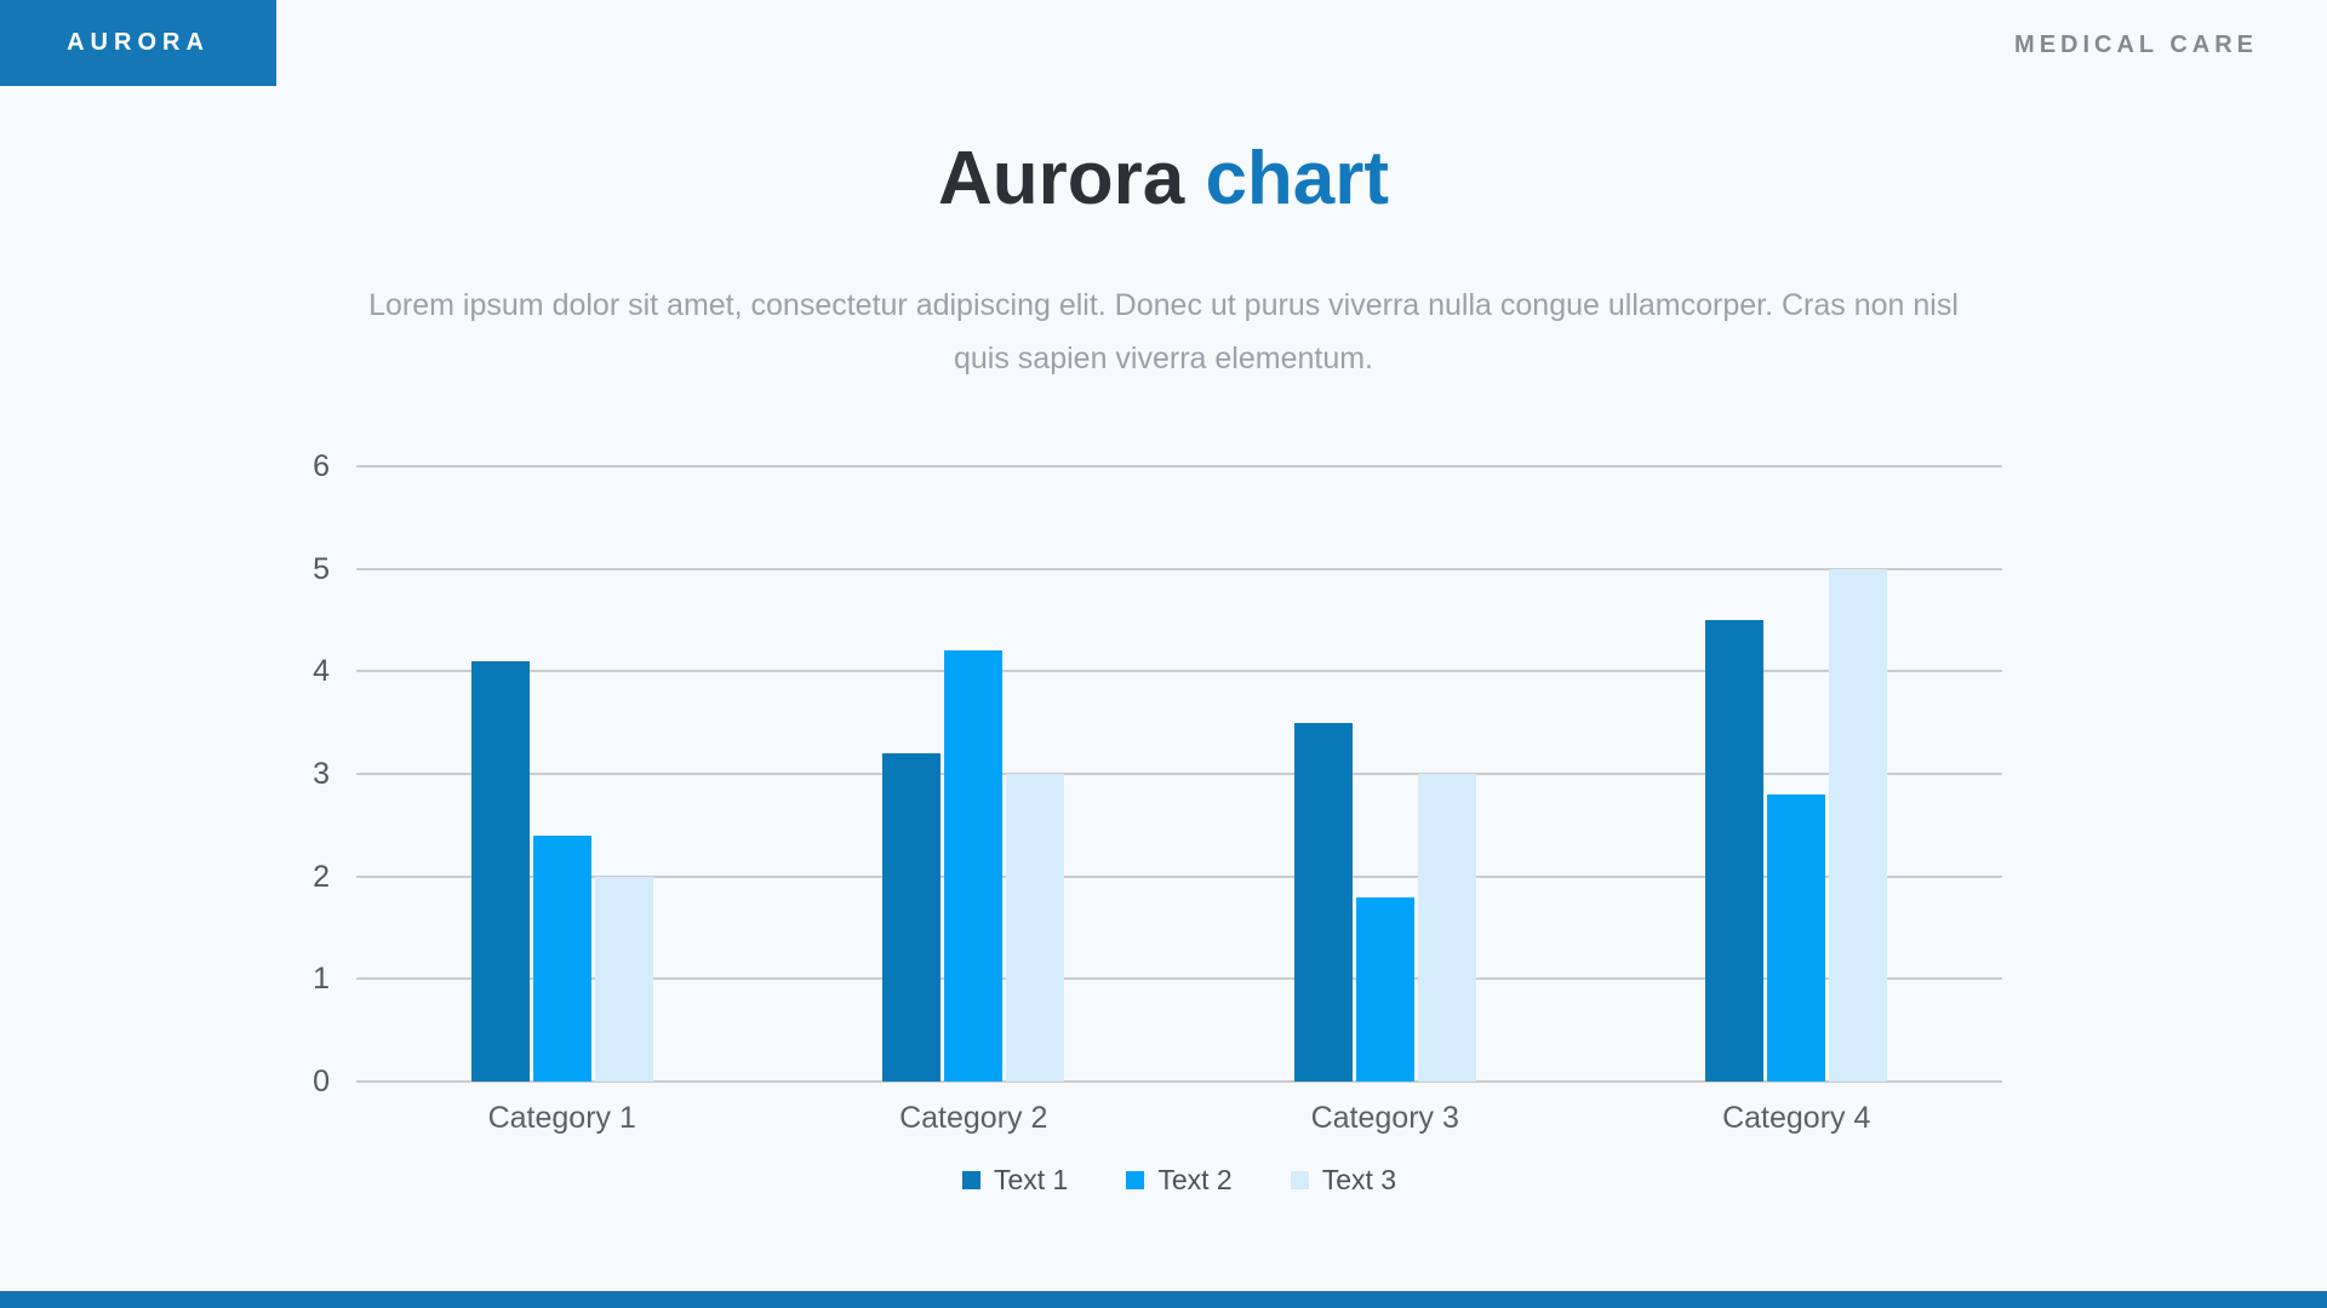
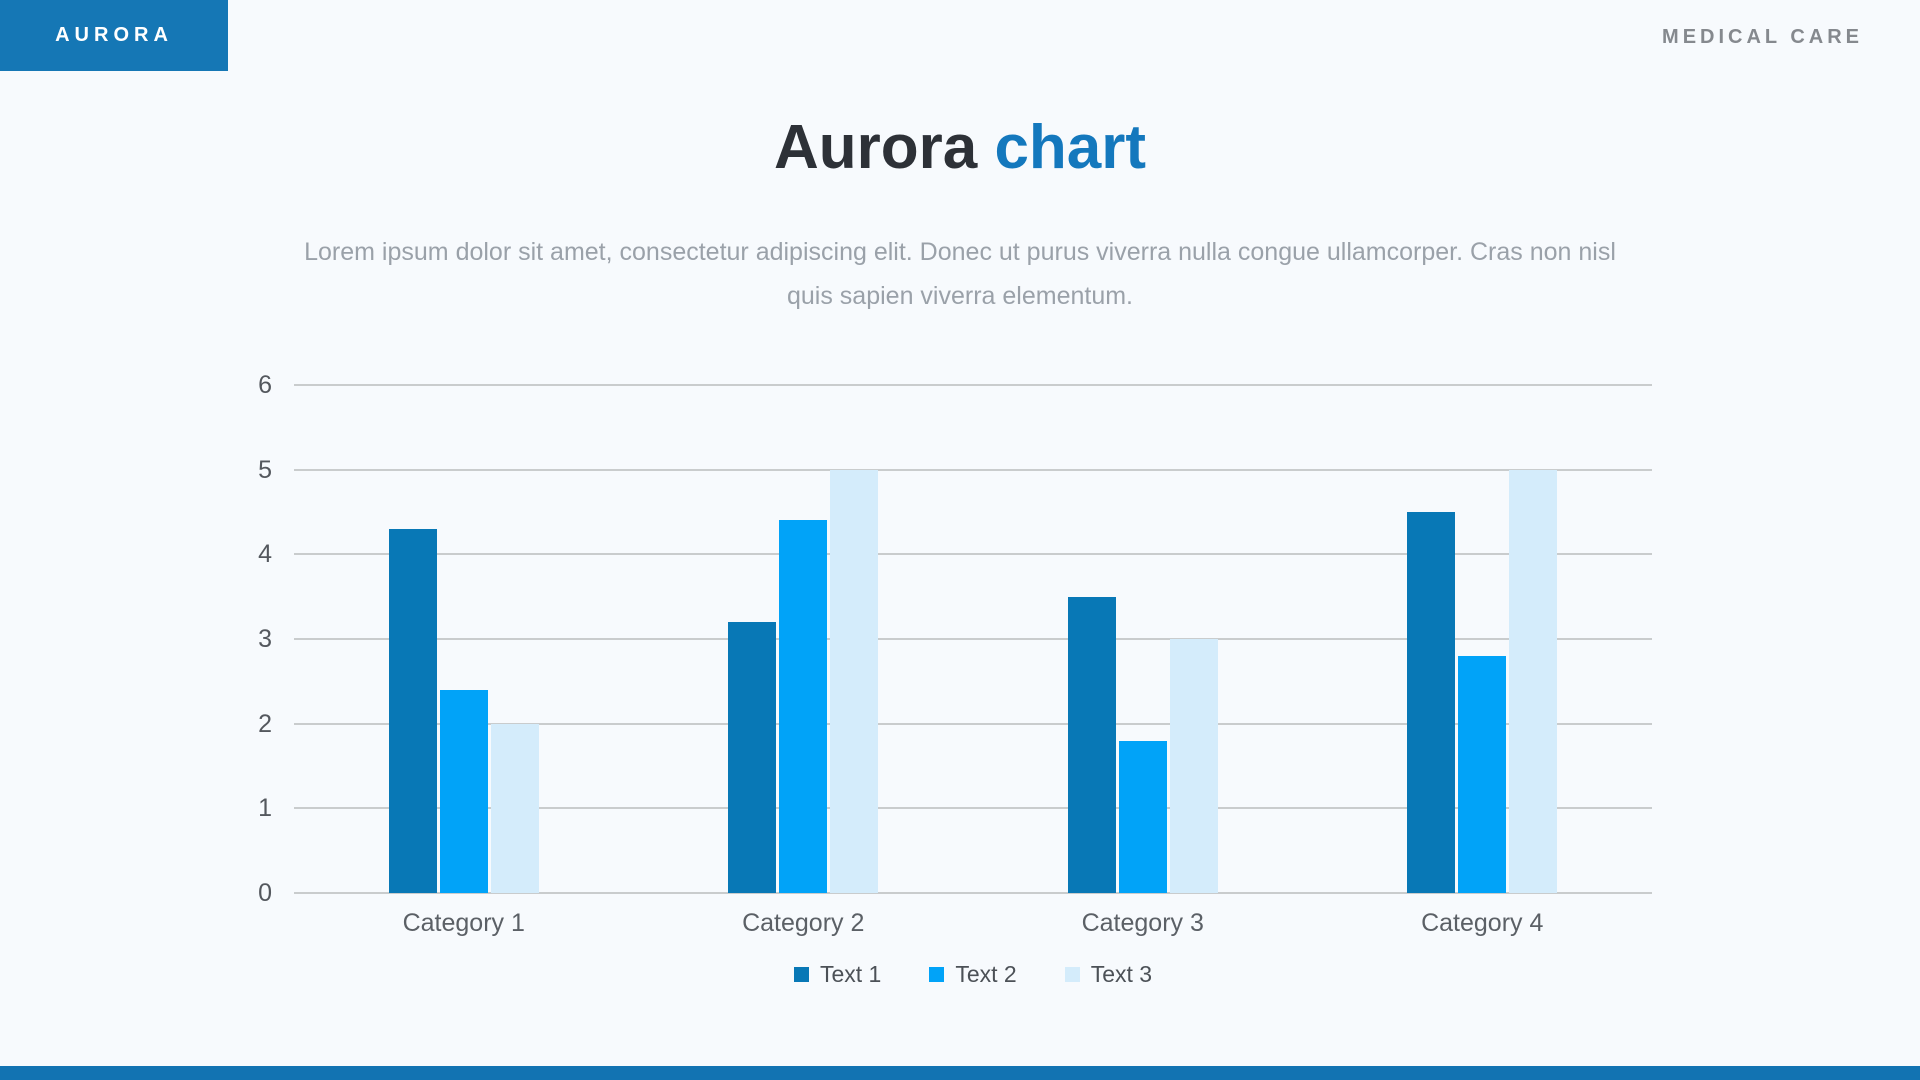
Text 1/Category 1: 4.1 -> 4.3
Text 2/Category 2: 4.2 -> 4.4
Text 3/Category 2: 3 -> 5
